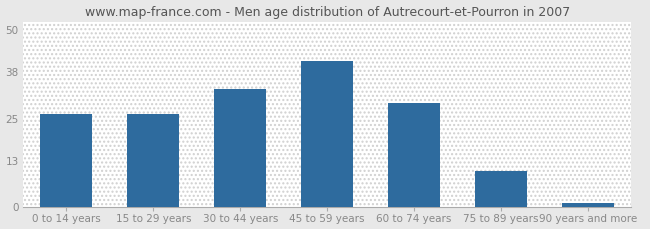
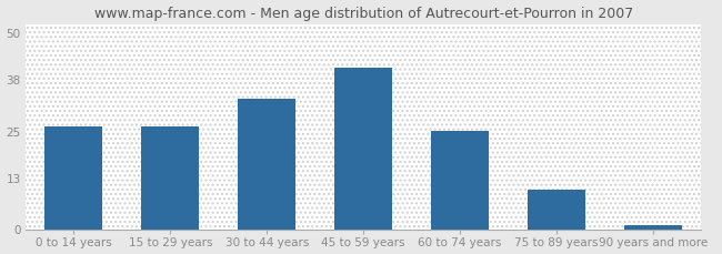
60 to 74 years: 29 -> 25
